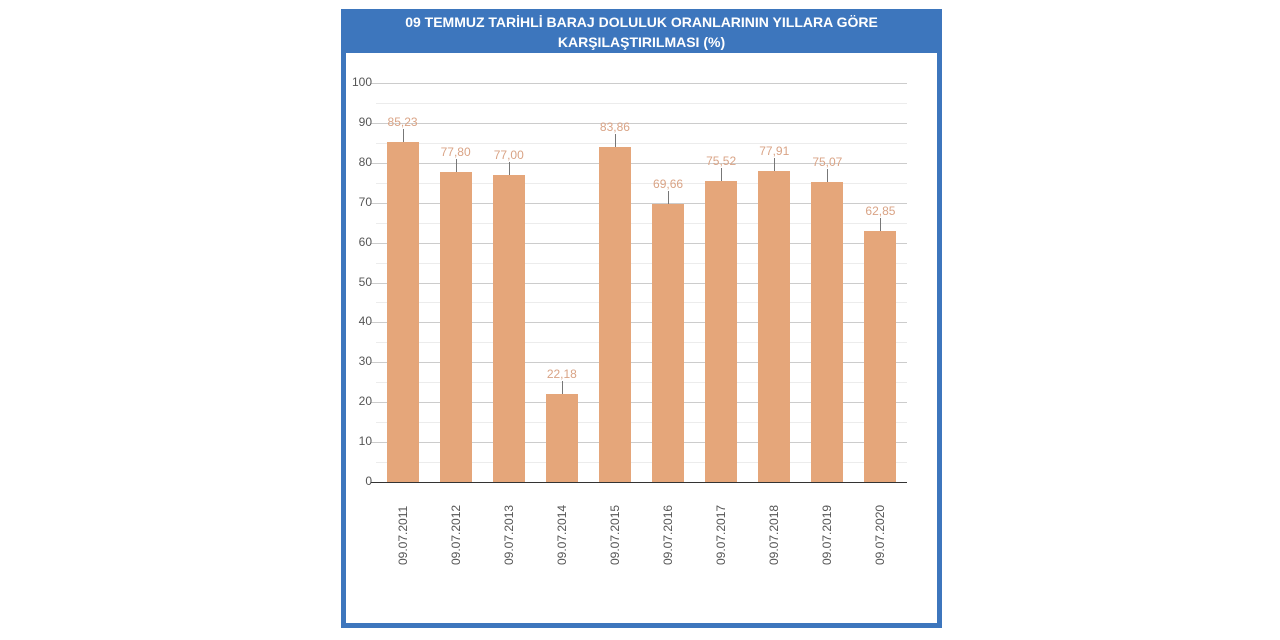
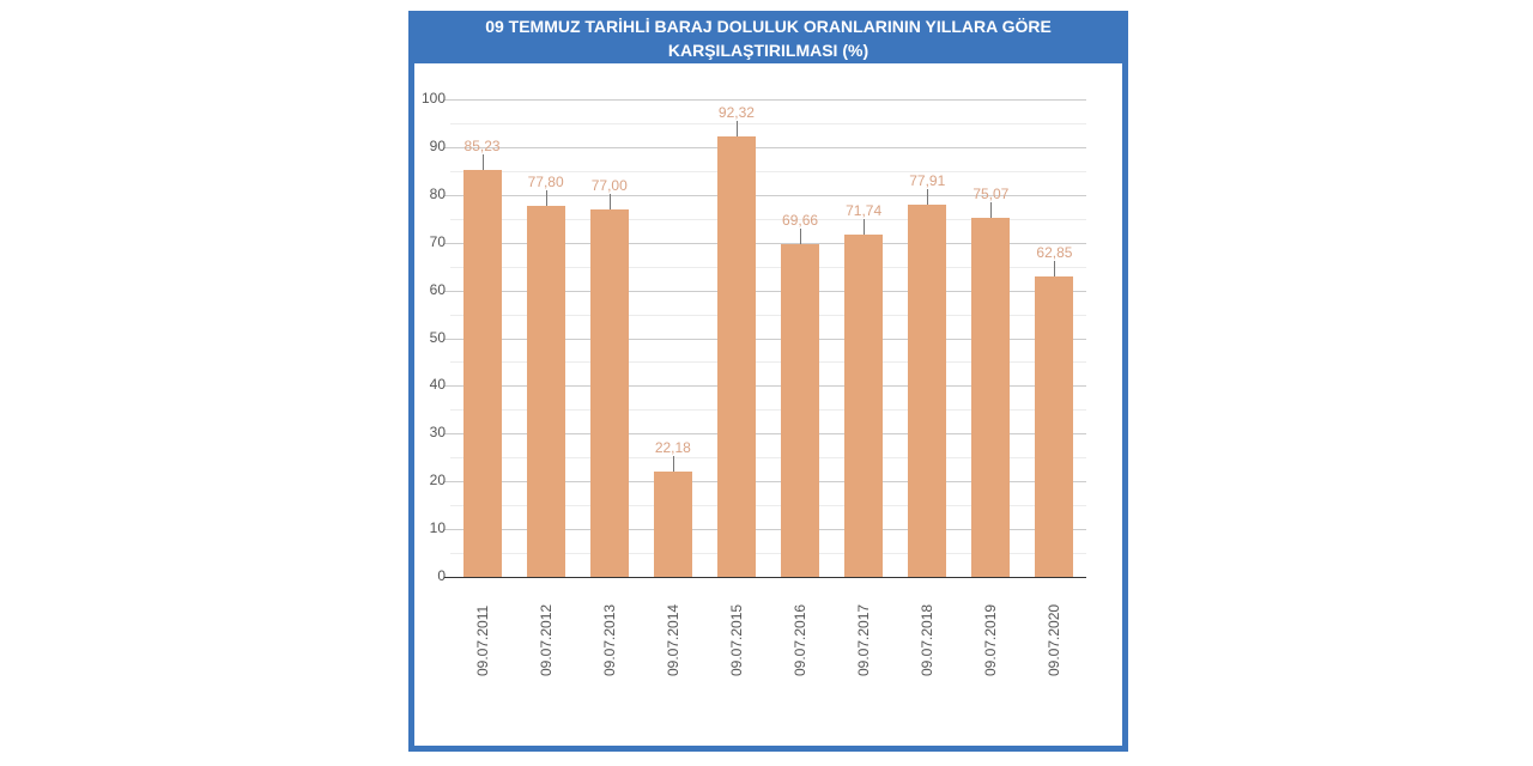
09.07.2015: 83,86 -> 92,32
09.07.2017: 75,52 -> 71,74
